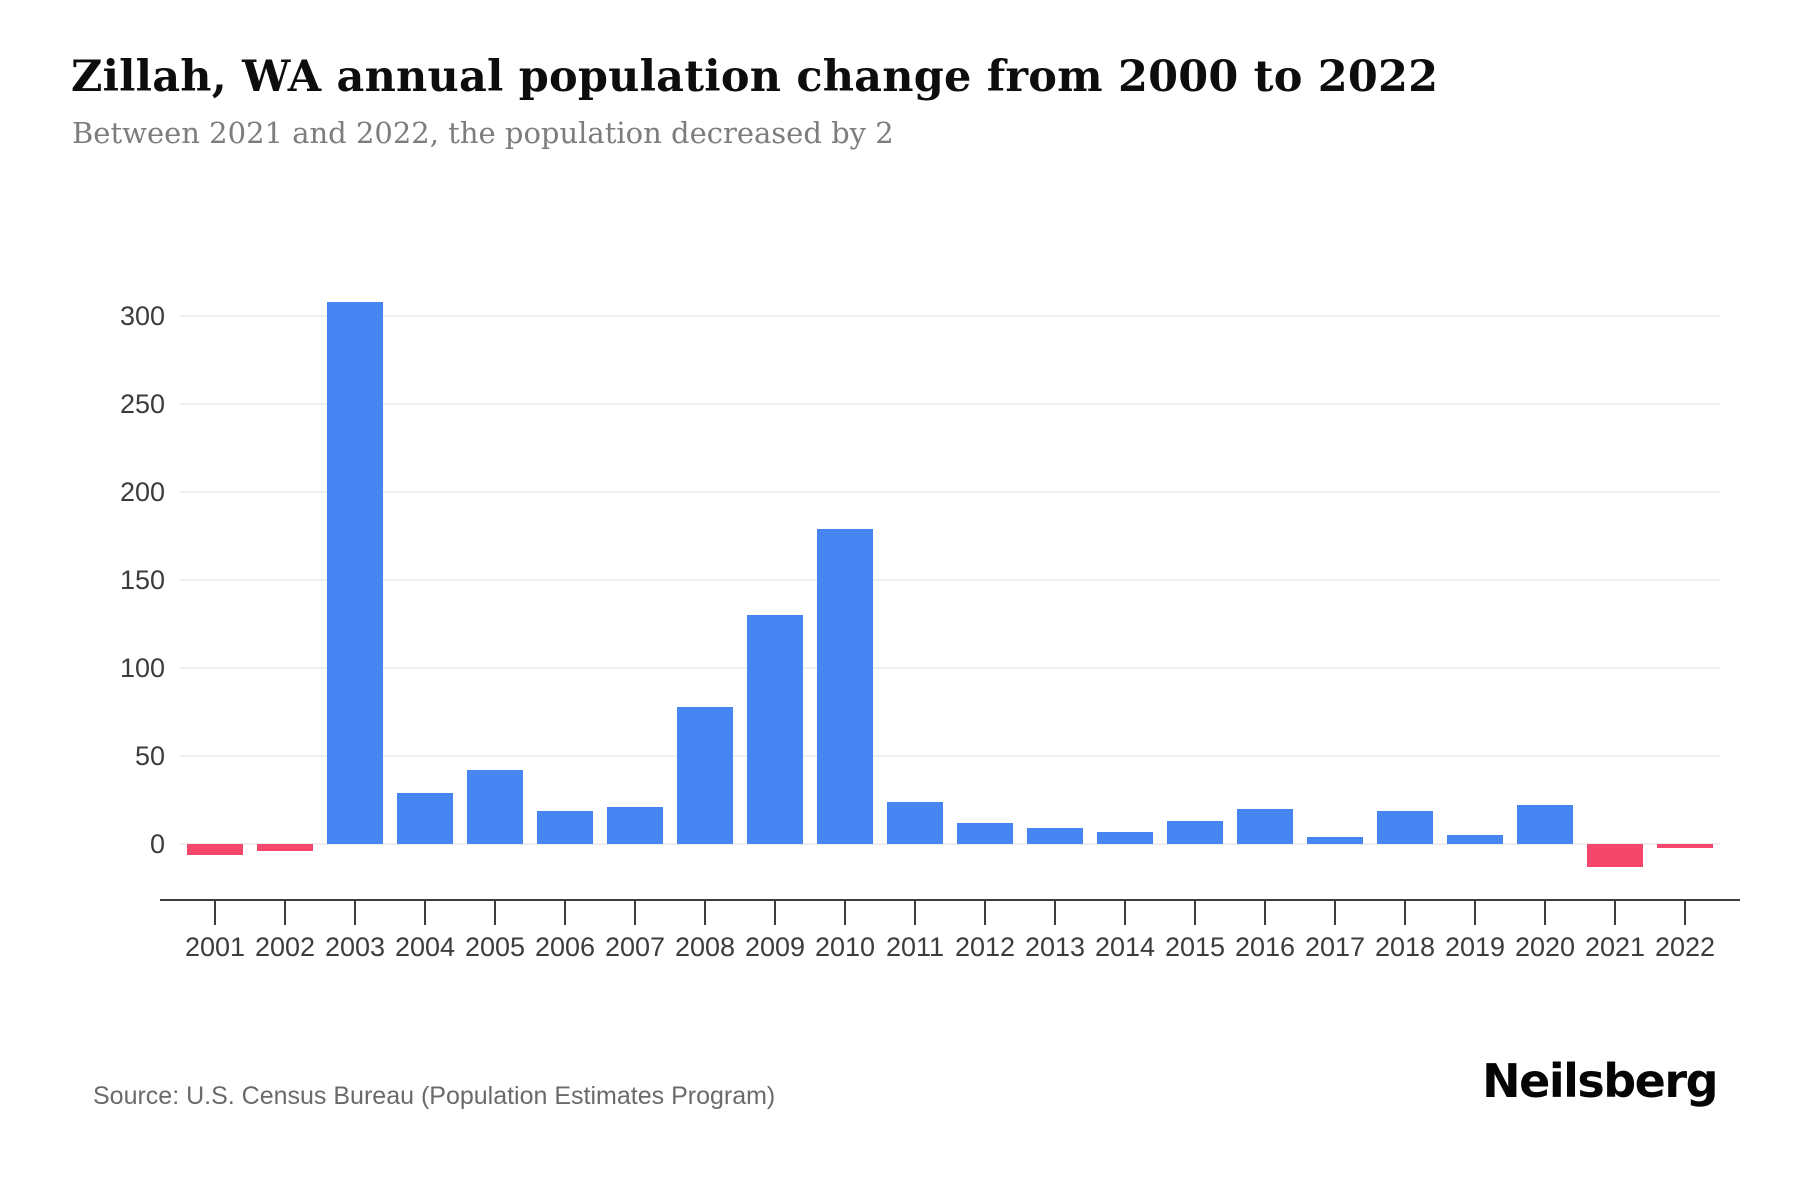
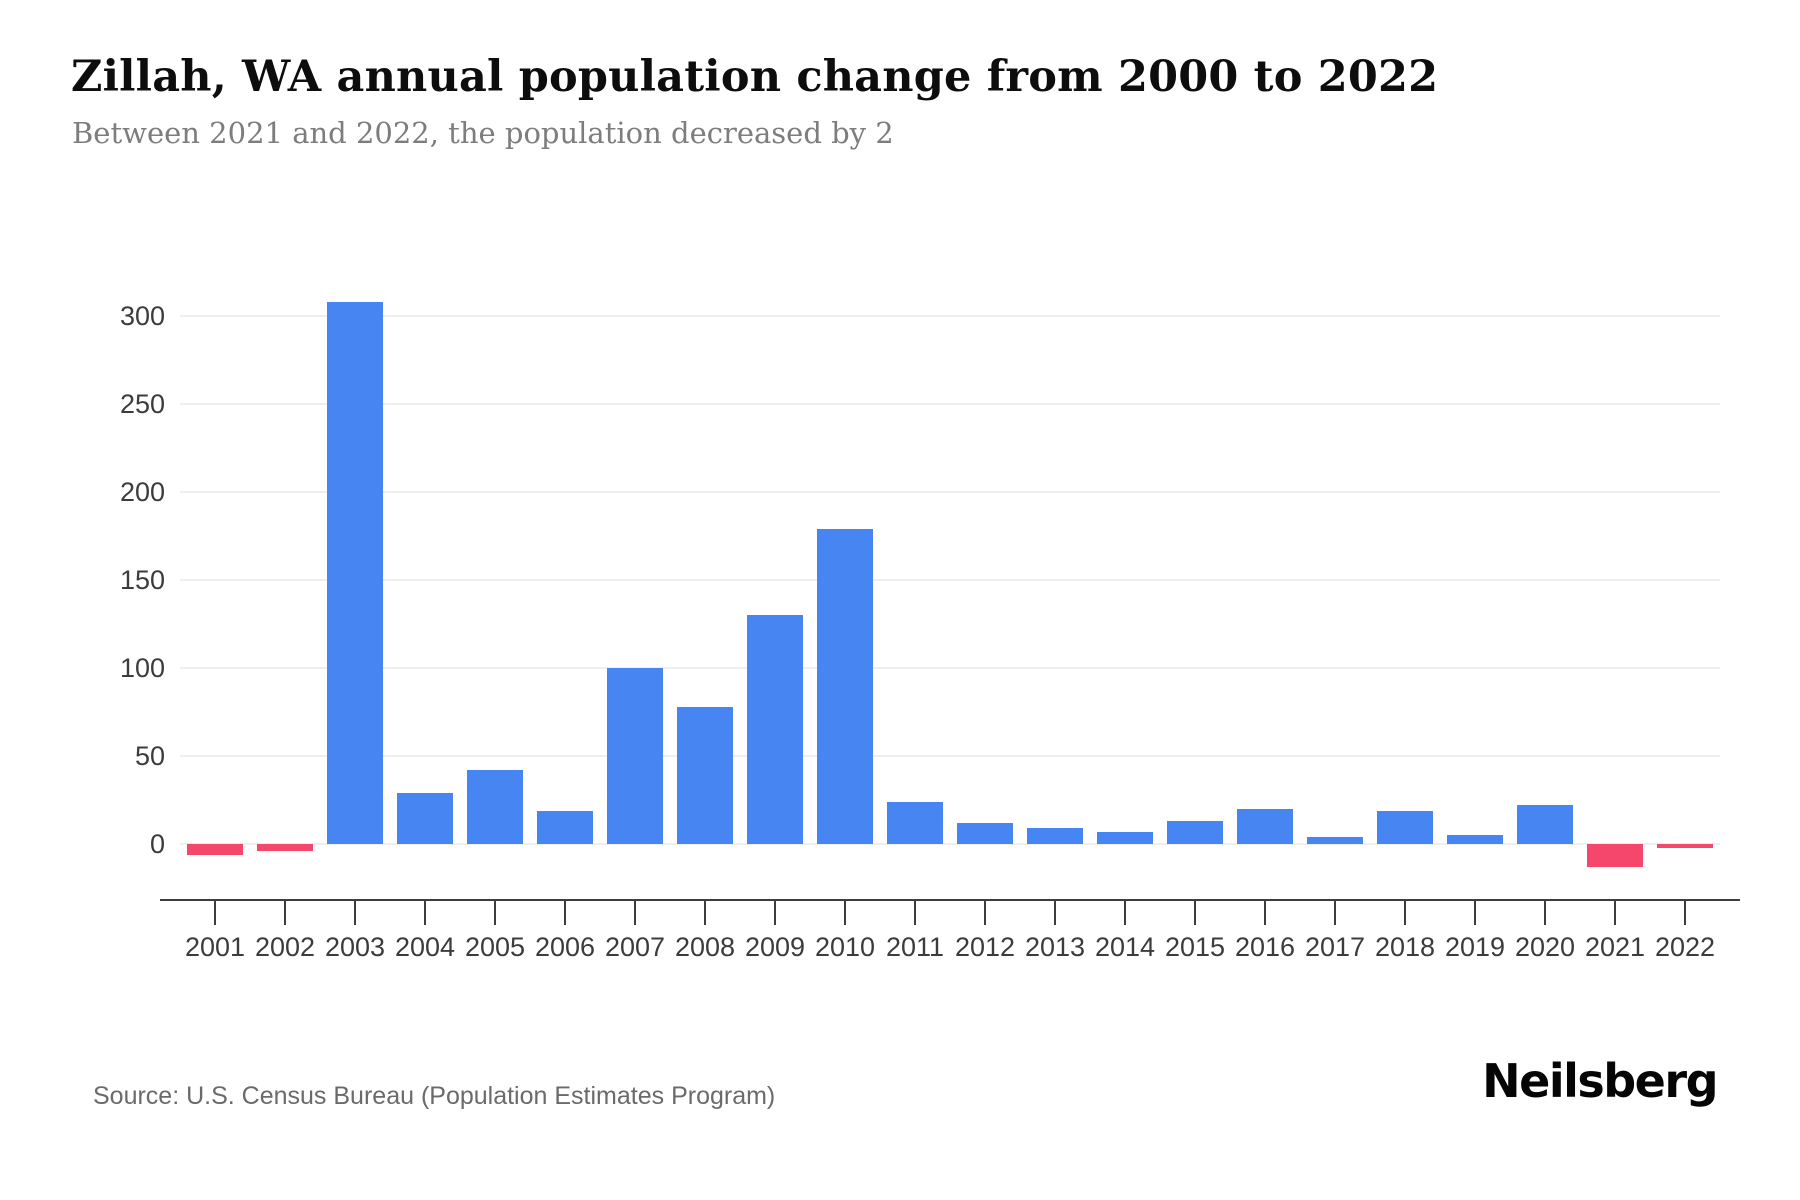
2007: 21 -> 100
